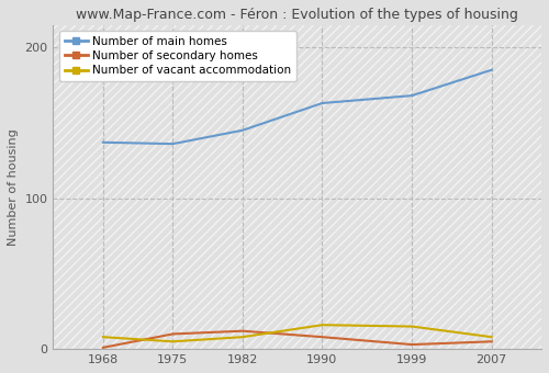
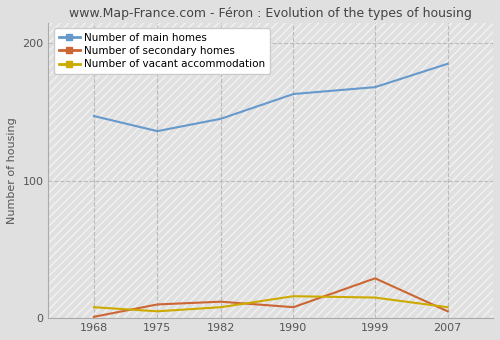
Number of main homes/1968: 137 -> 147
Number of secondary homes/1999: 3 -> 29
